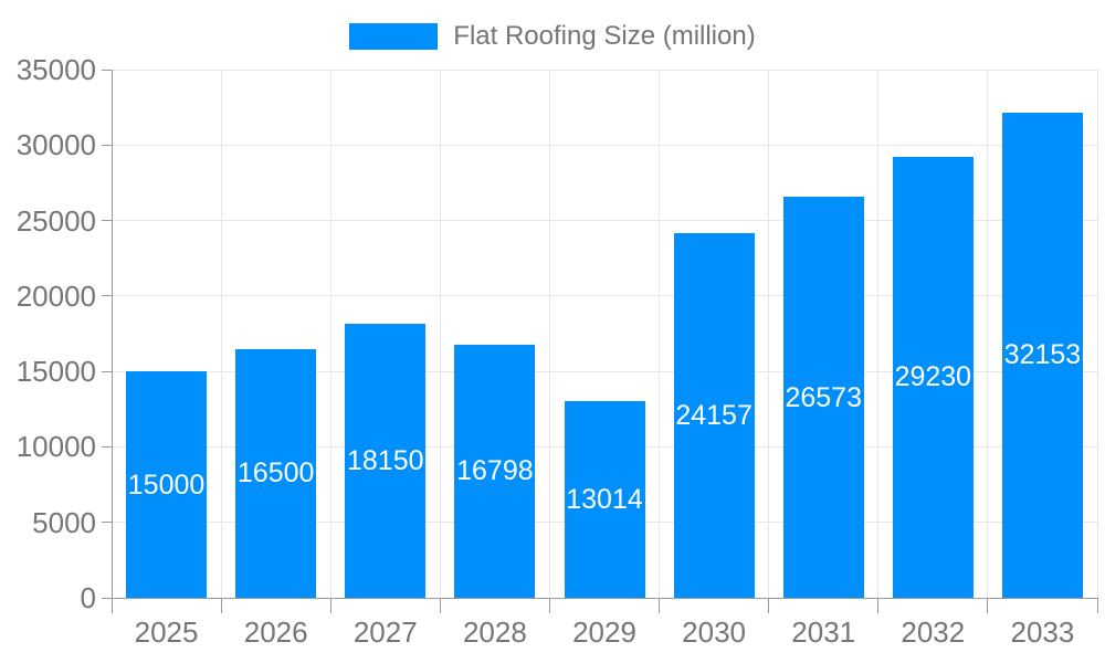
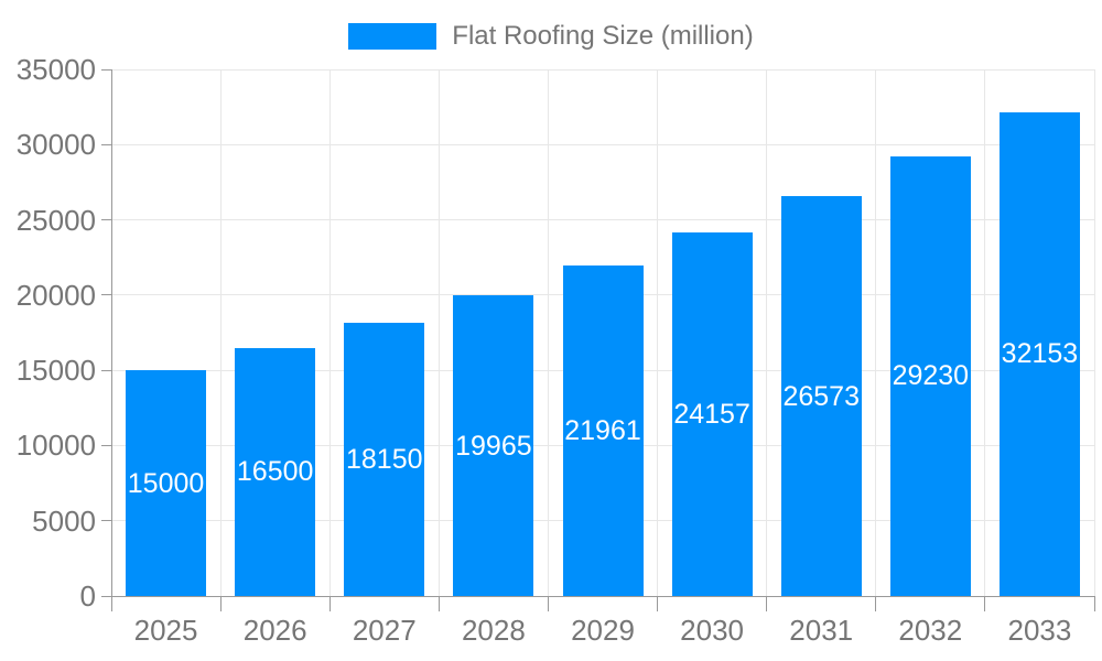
2028: 16798 -> 19965
2029: 13014 -> 21961
